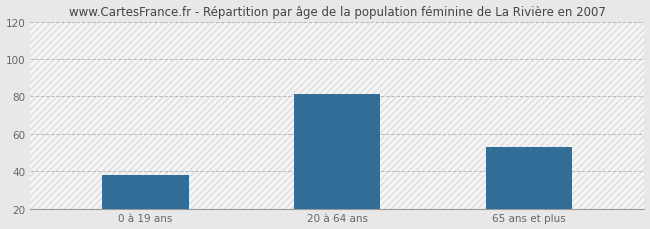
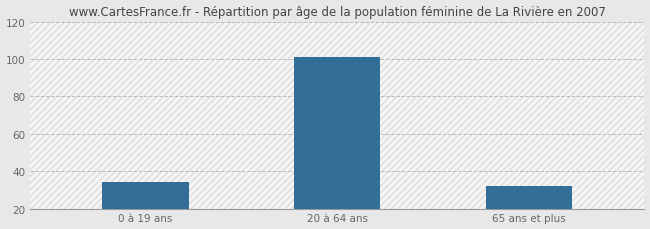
0 à 19 ans: 38 -> 34
20 à 64 ans: 81 -> 101
65 ans et plus: 53 -> 32
